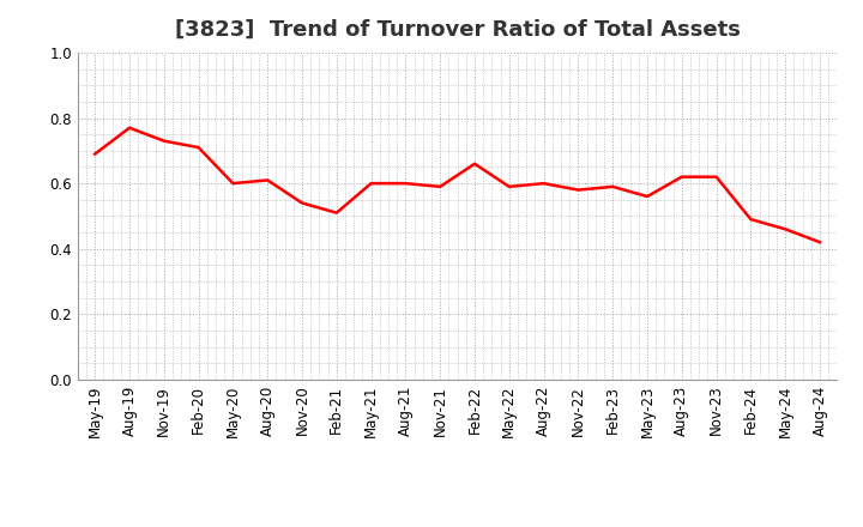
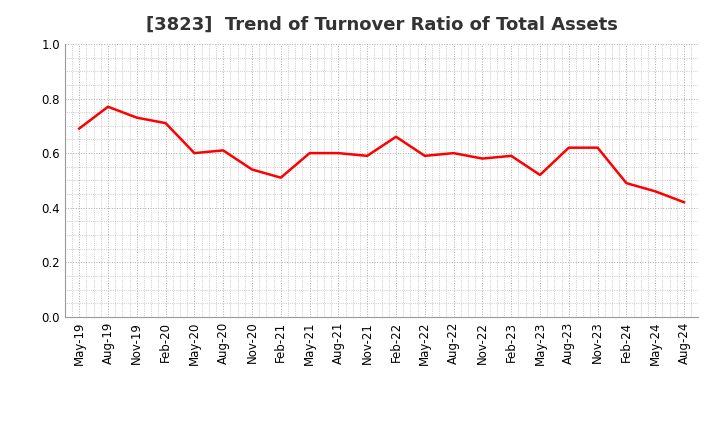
May-23: 0.56 -> 0.52
